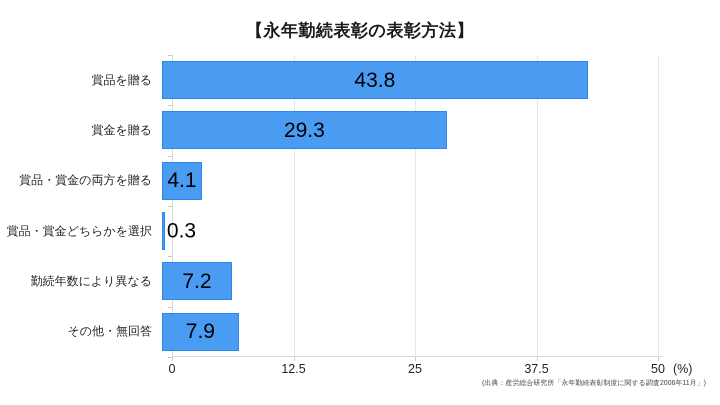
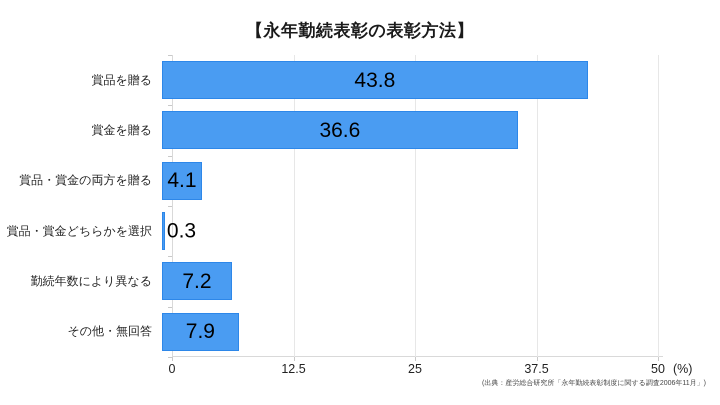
賞金を贈る: 29.3 -> 36.6
